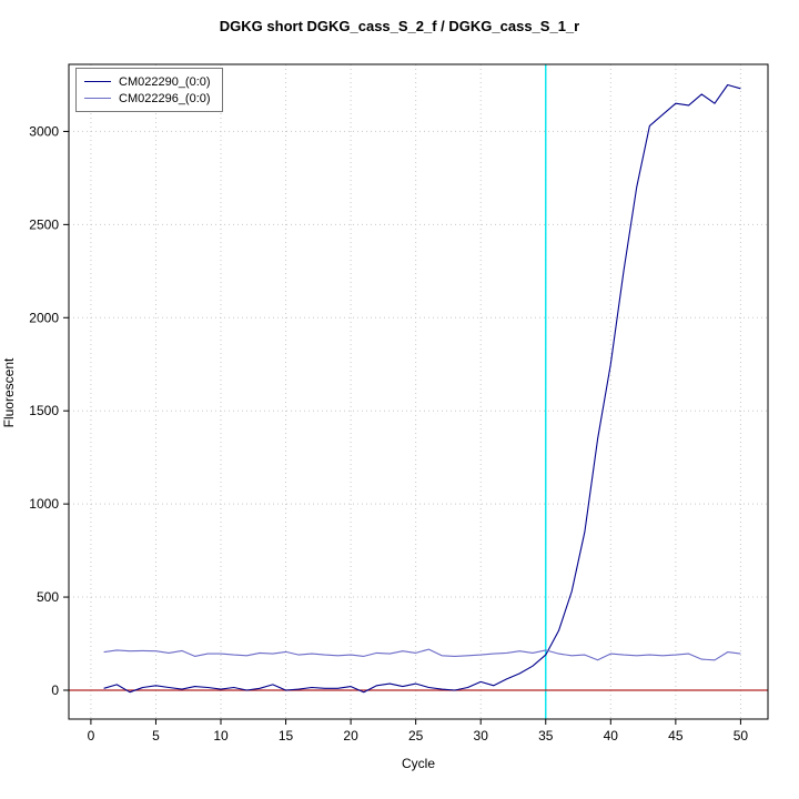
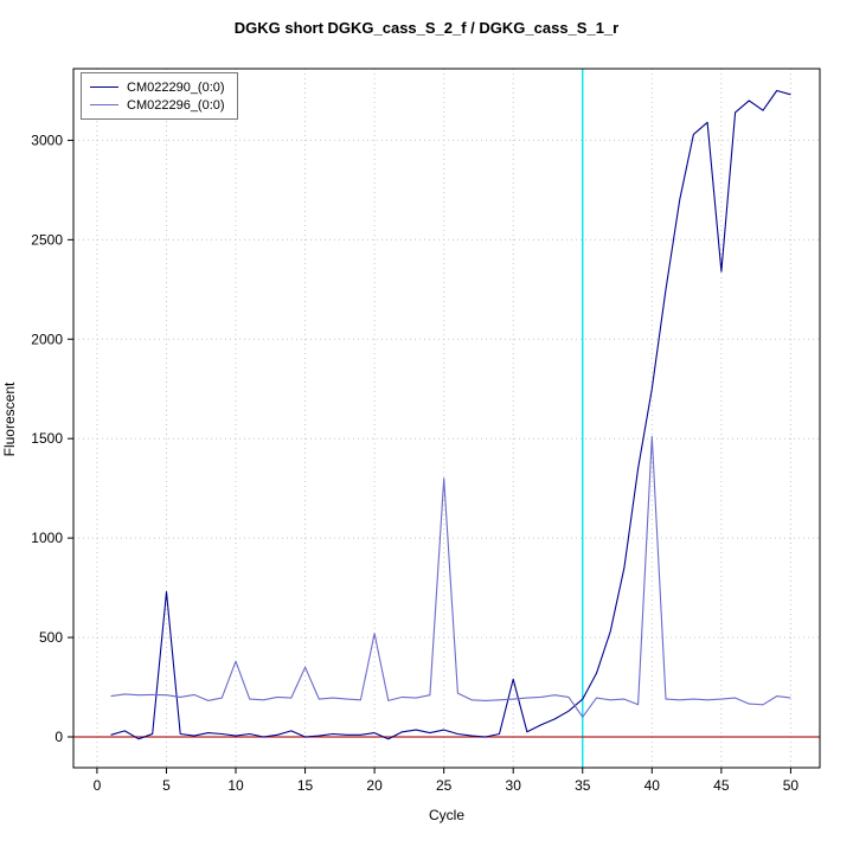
CM022290_(0:0)/5: 20 -> 730
CM022296_(0:0)/10: 200 -> 380
CM022296_(0:0)/15: 210 -> 350
CM022296_(0:0)/20: 190 -> 520
CM022296_(0:0)/25: 200 -> 1300
CM022290_(0:0)/30: 40 -> 290
CM022296_(0:0)/35: 220 -> 100
CM022296_(0:0)/40: 200 -> 1510
CM022290_(0:0)/45: 3150 -> 2340
